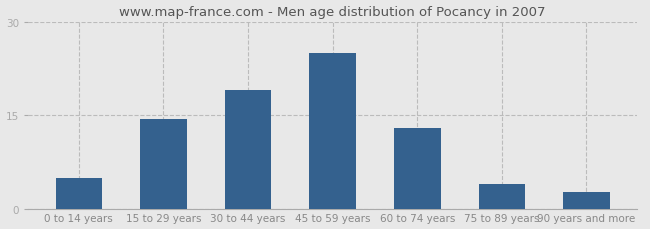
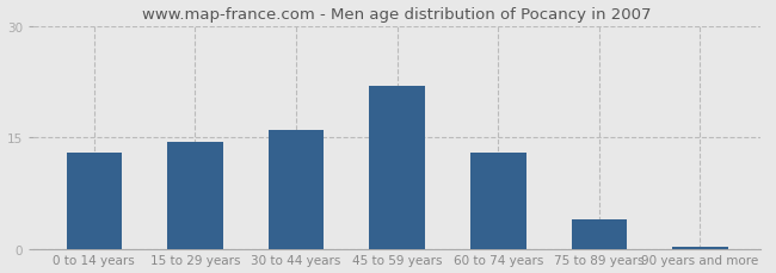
0 to 14 years: 5.0 -> 13.0
30 to 44 years: 19.0 -> 16.0
45 to 59 years: 25.0 -> 22.0
90 years and more: 2.8 -> 0.3
